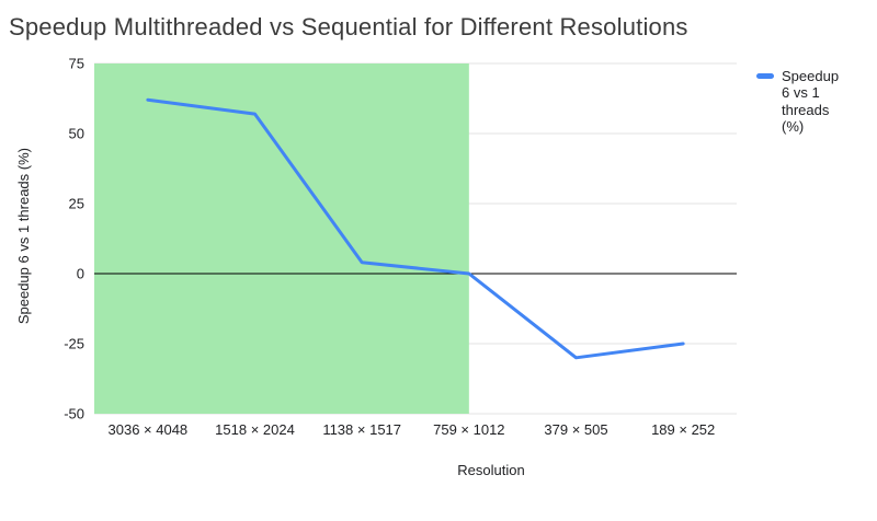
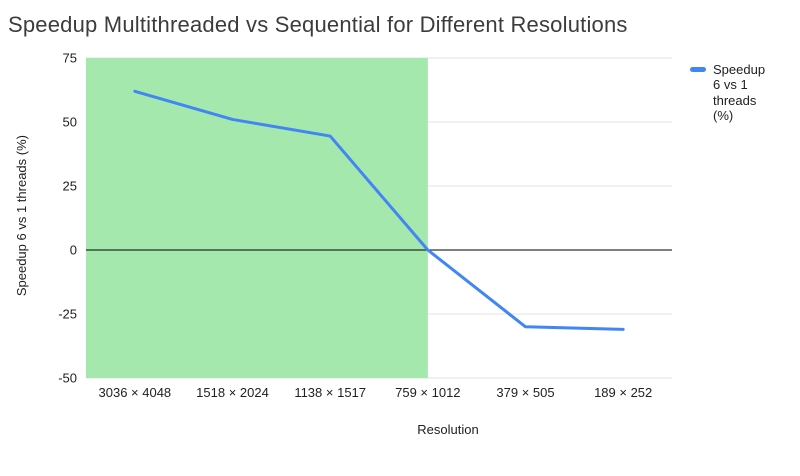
1518 × 2024: 57 -> 51
1138 × 1517: 4 -> 44
189 × 252: -25 -> -31
